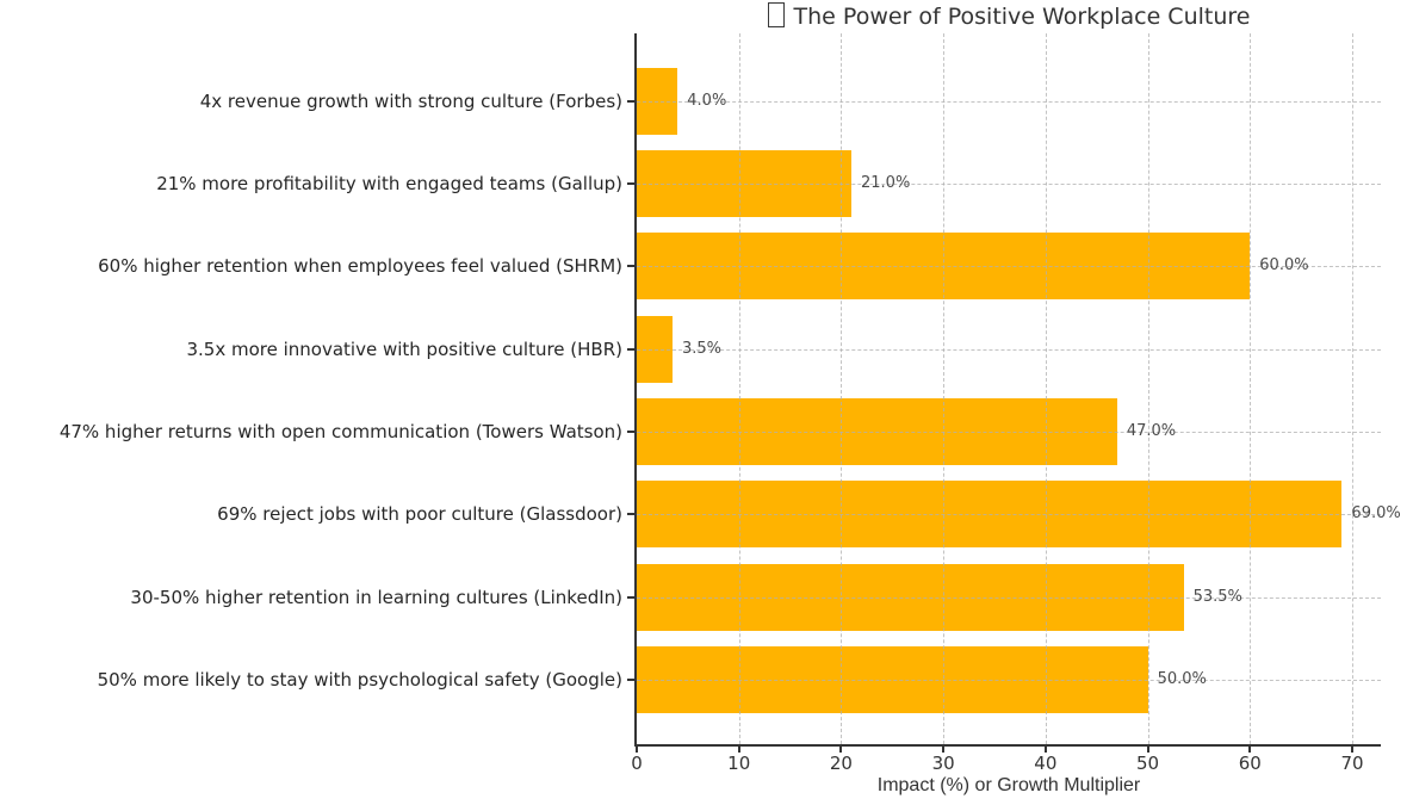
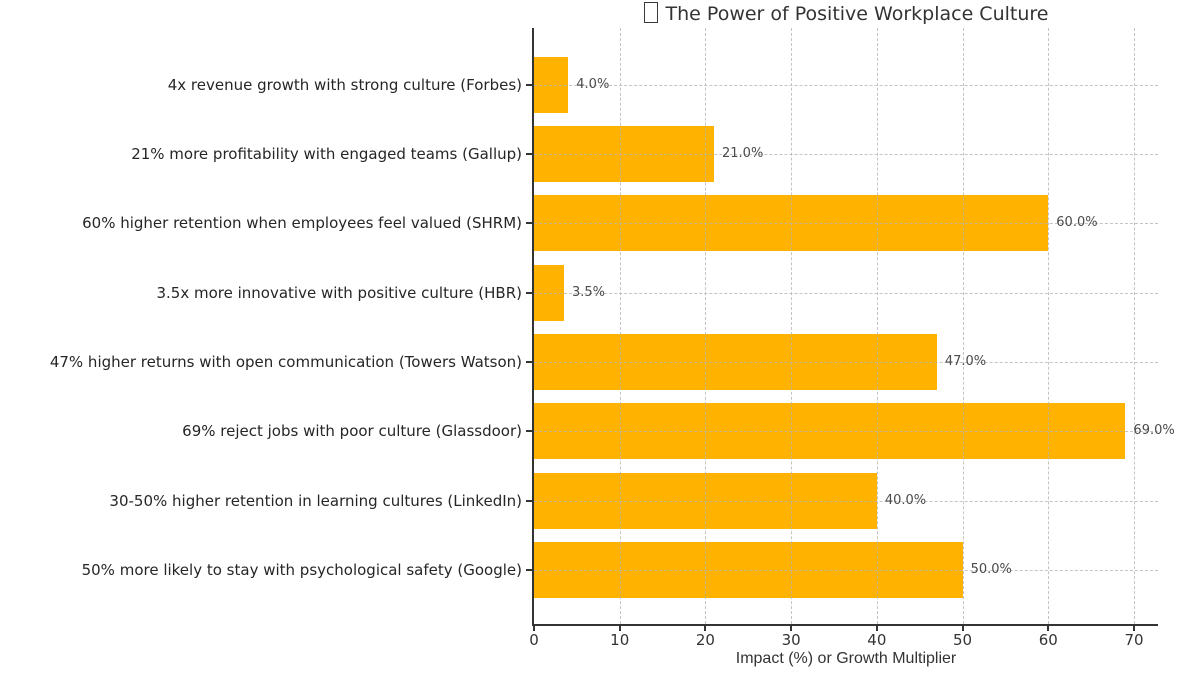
30-50% higher retention in learning cultures (LinkedIn): 53.5% -> 40.0%
